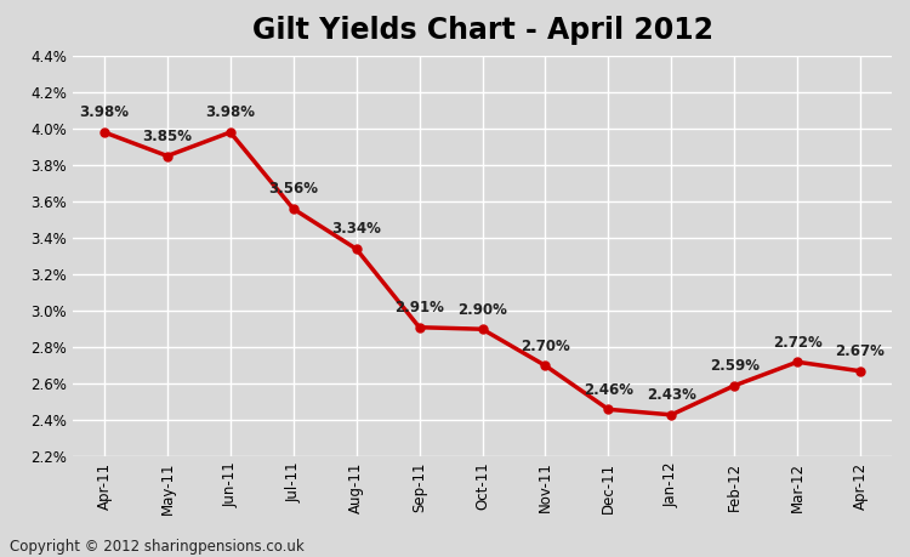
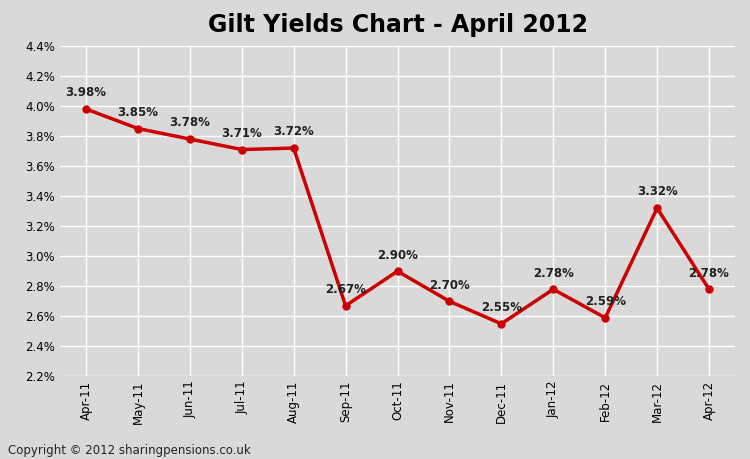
Jun-11: 3.98% -> 3.78%
Jul-11: 3.56% -> 3.71%
Aug-11: 3.34% -> 3.72%
Sep-11: 2.91% -> 2.67%
Dec-11: 2.46% -> 2.55%
Jan-12: 2.43% -> 2.78%
Mar-12: 2.72% -> 3.32%
Apr-12: 2.67% -> 2.78%
